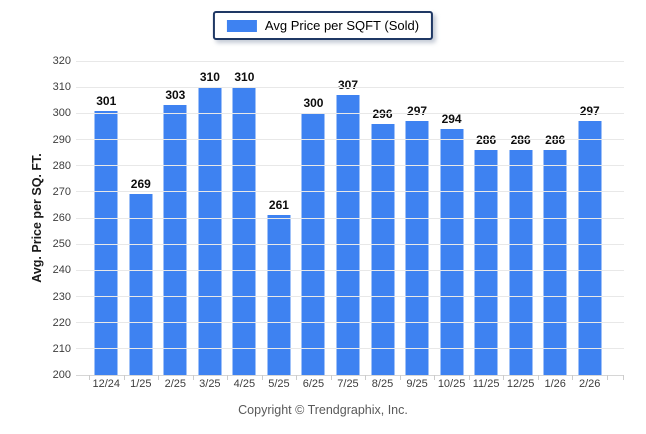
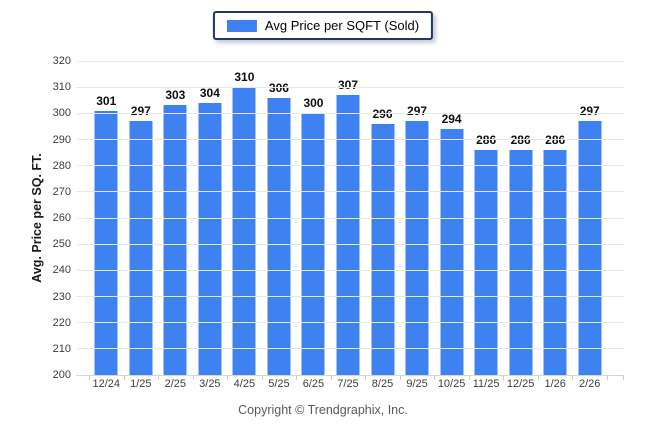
1/25: 269 -> 297
3/25: 310 -> 304
5/25: 261 -> 306
